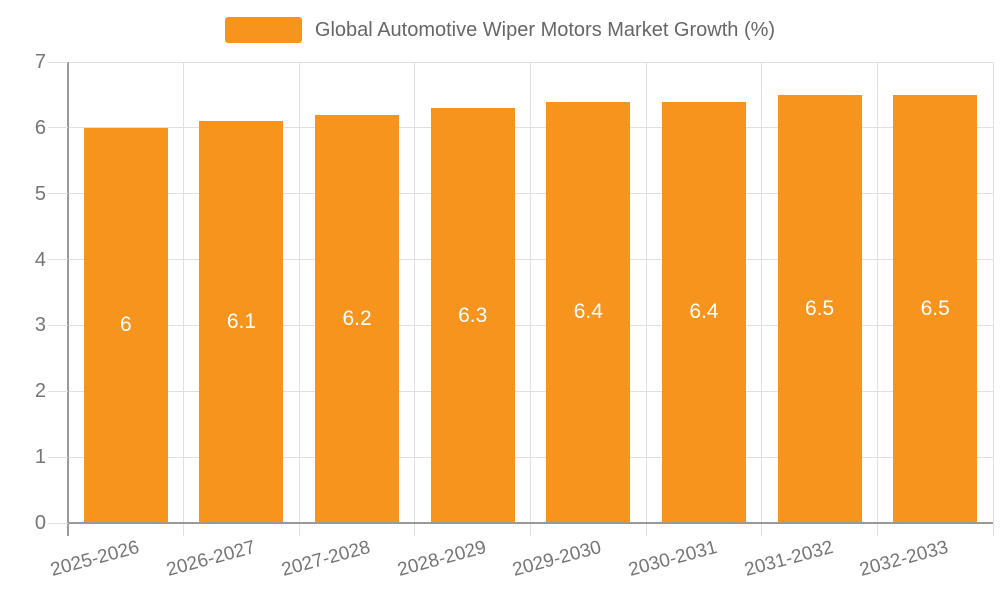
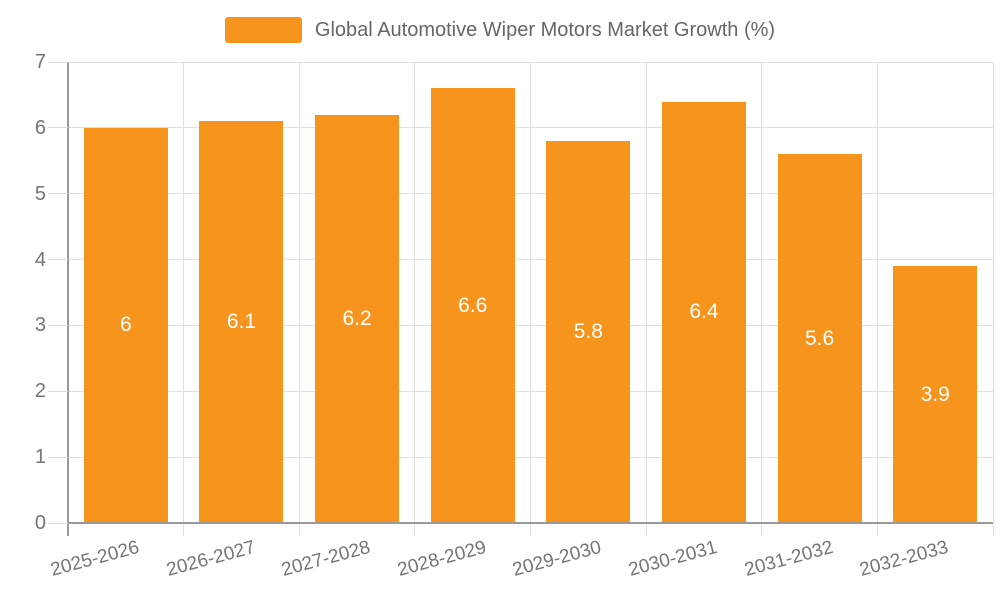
2028-2029: 6.3 -> 6.6
2029-2030: 6.4 -> 5.8
2031-2032: 6.5 -> 5.6
2032-2033: 6.5 -> 3.9
